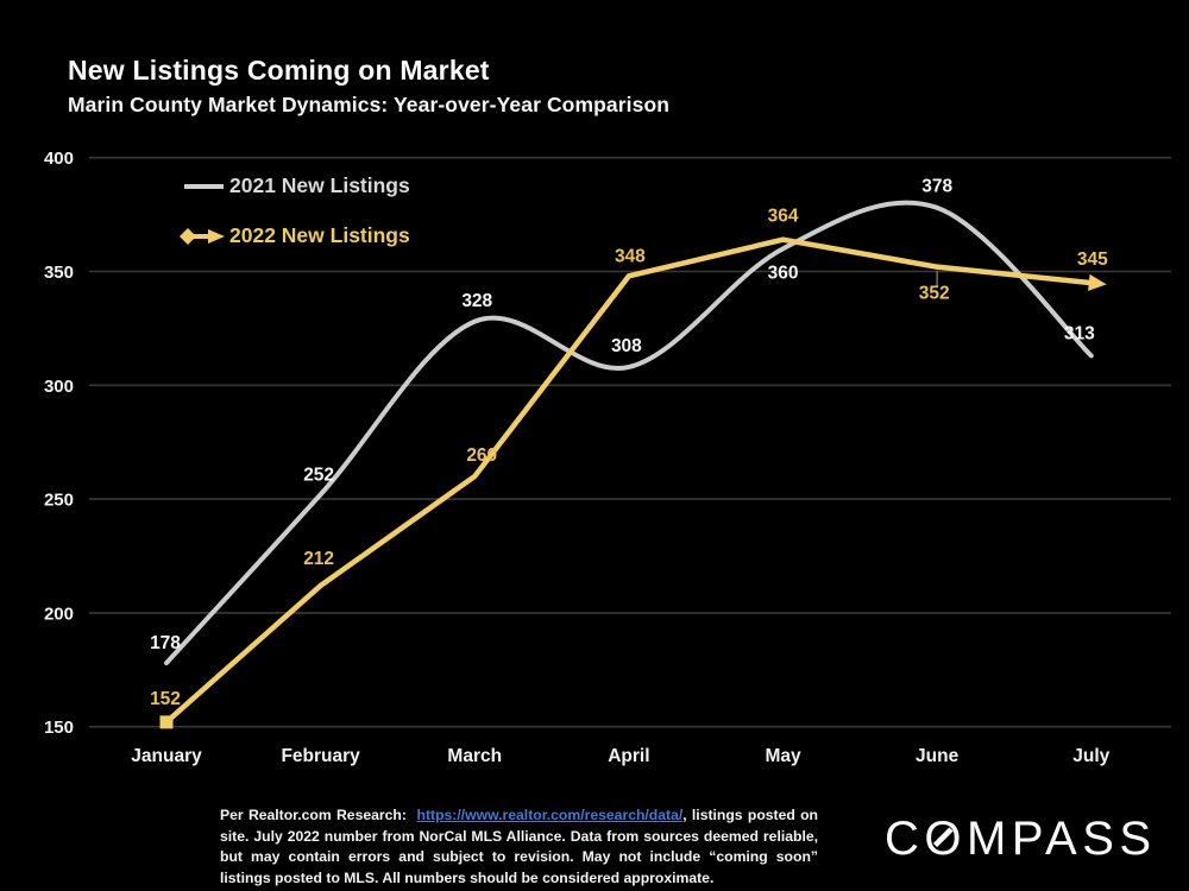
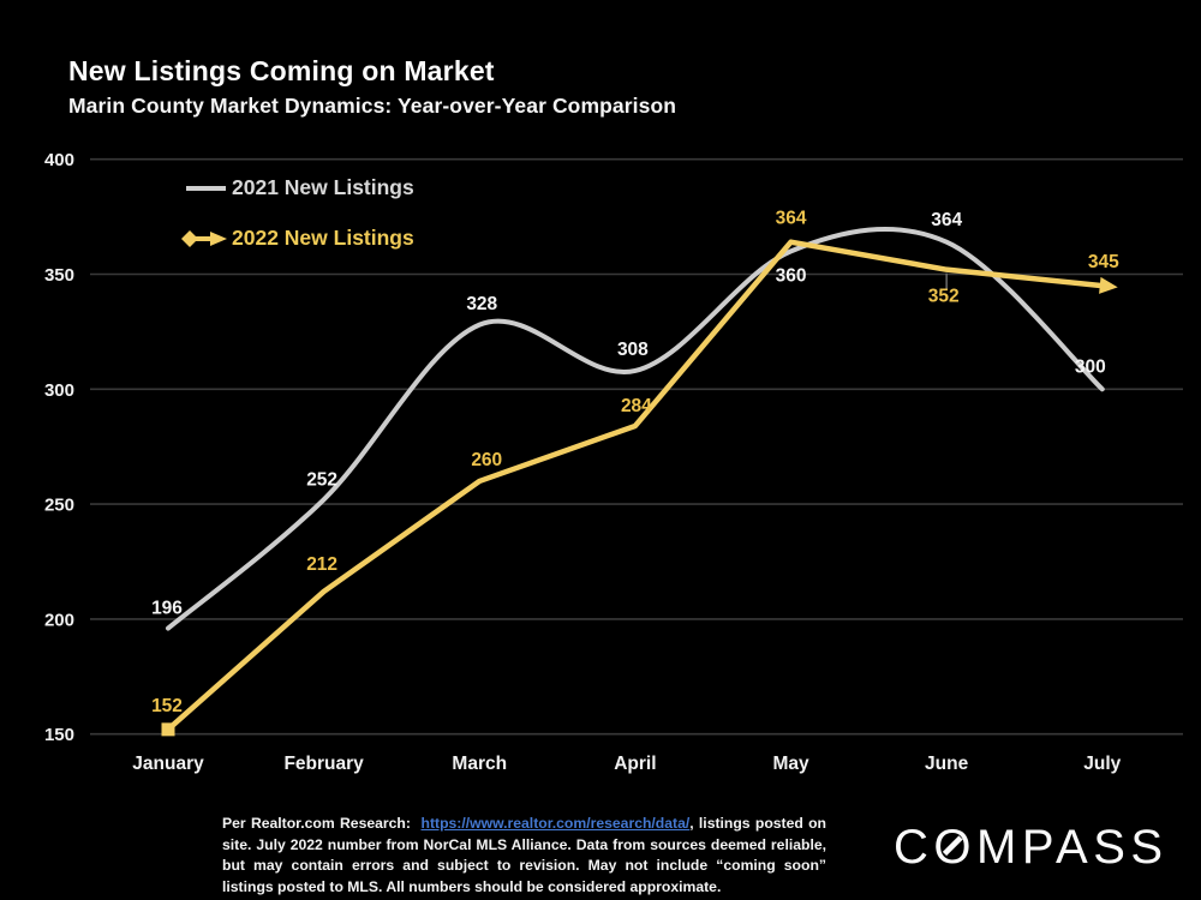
2021 New Listings/January: 178 -> 196
2022 New Listings/April: 348 -> 284
2021 New Listings/June: 378 -> 364
2021 New Listings/July: 313 -> 300
